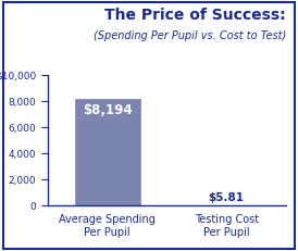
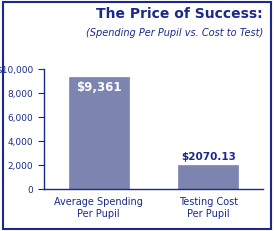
Average Spending Per Pupil: $8,194 -> $9,361
Testing Cost Per Pupil: $5.81 -> $2070.13
